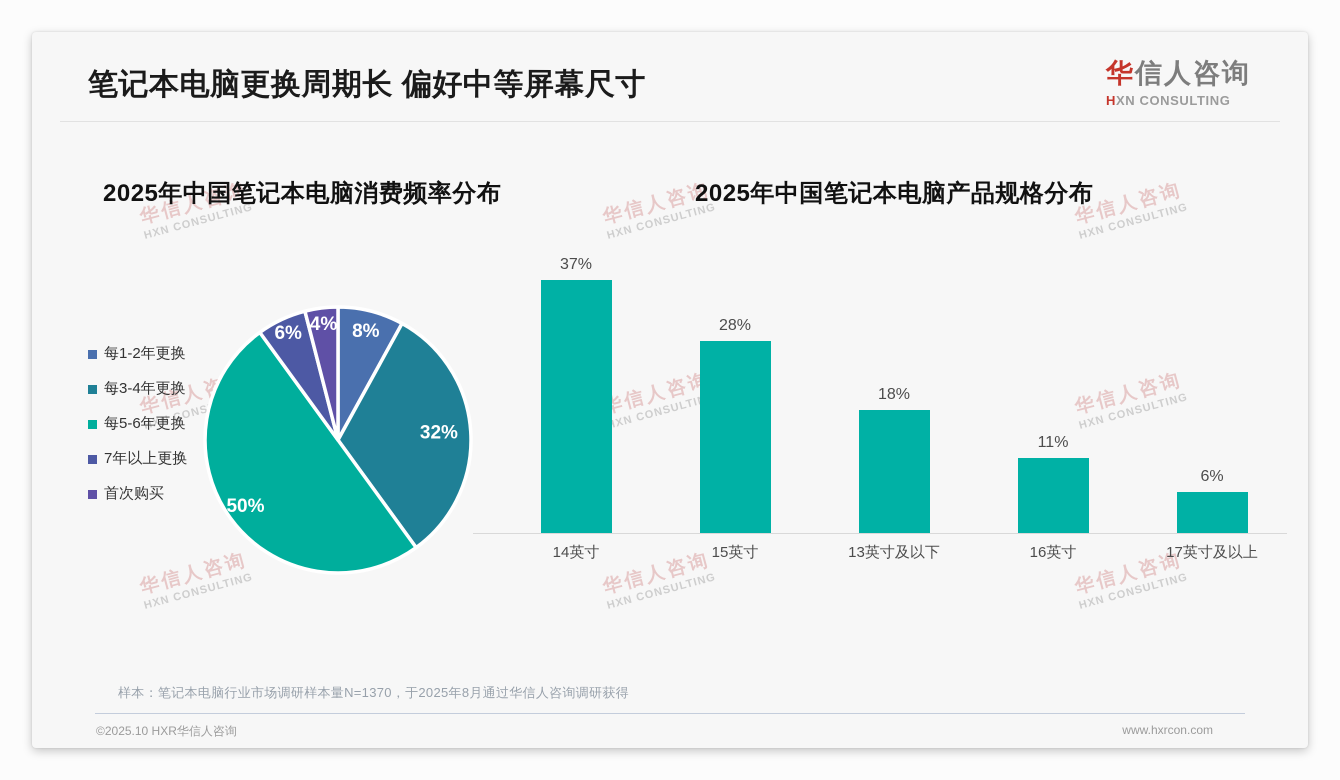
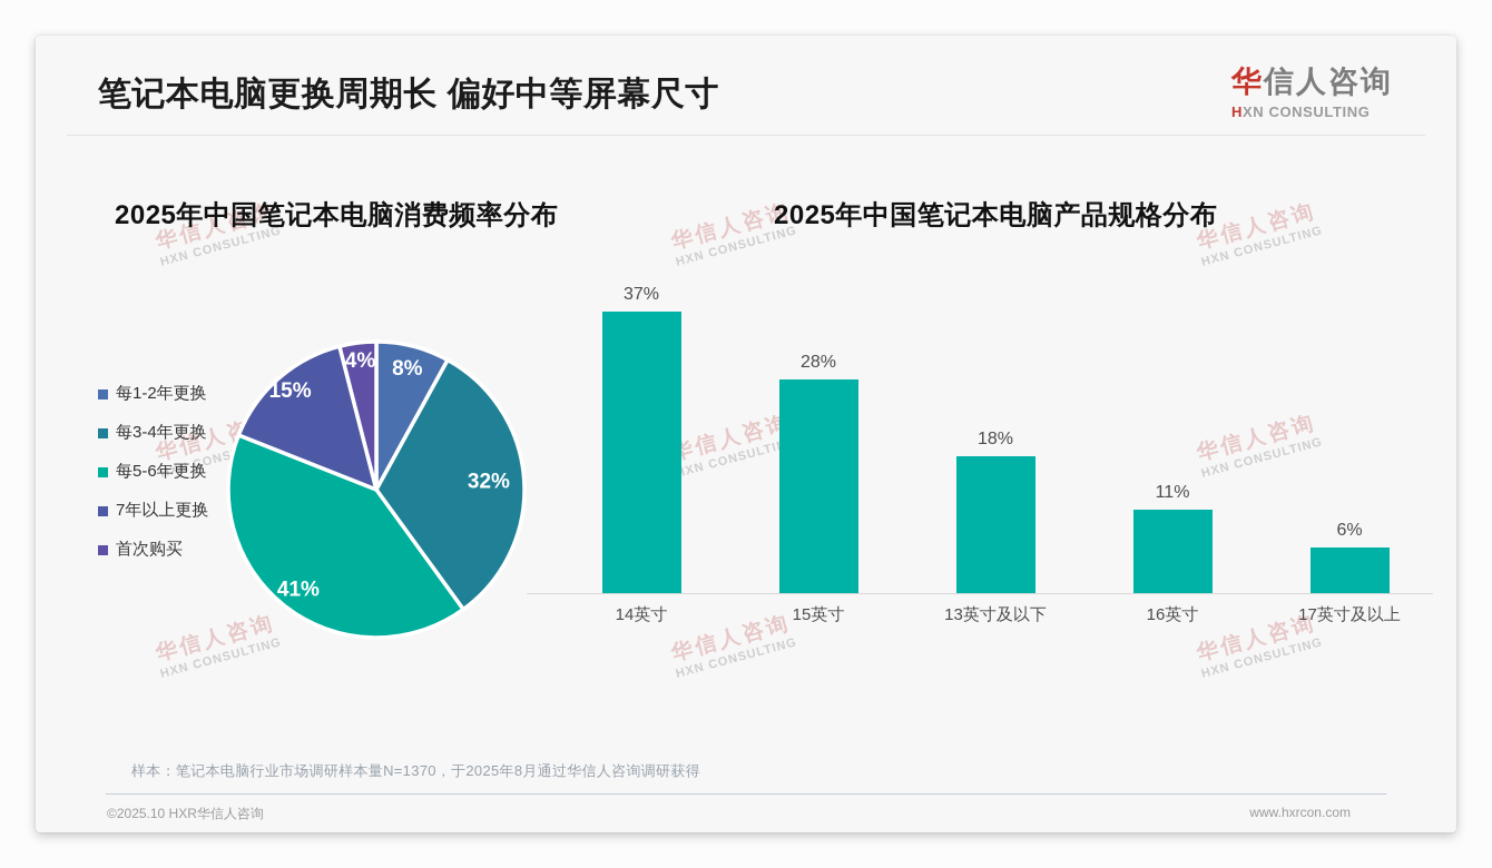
2025年中国笔记本电脑消费频率分布/每5-6年更换: 50% -> 41%
2025年中国笔记本电脑消费频率分布/7年以上更换: 6% -> 15%
